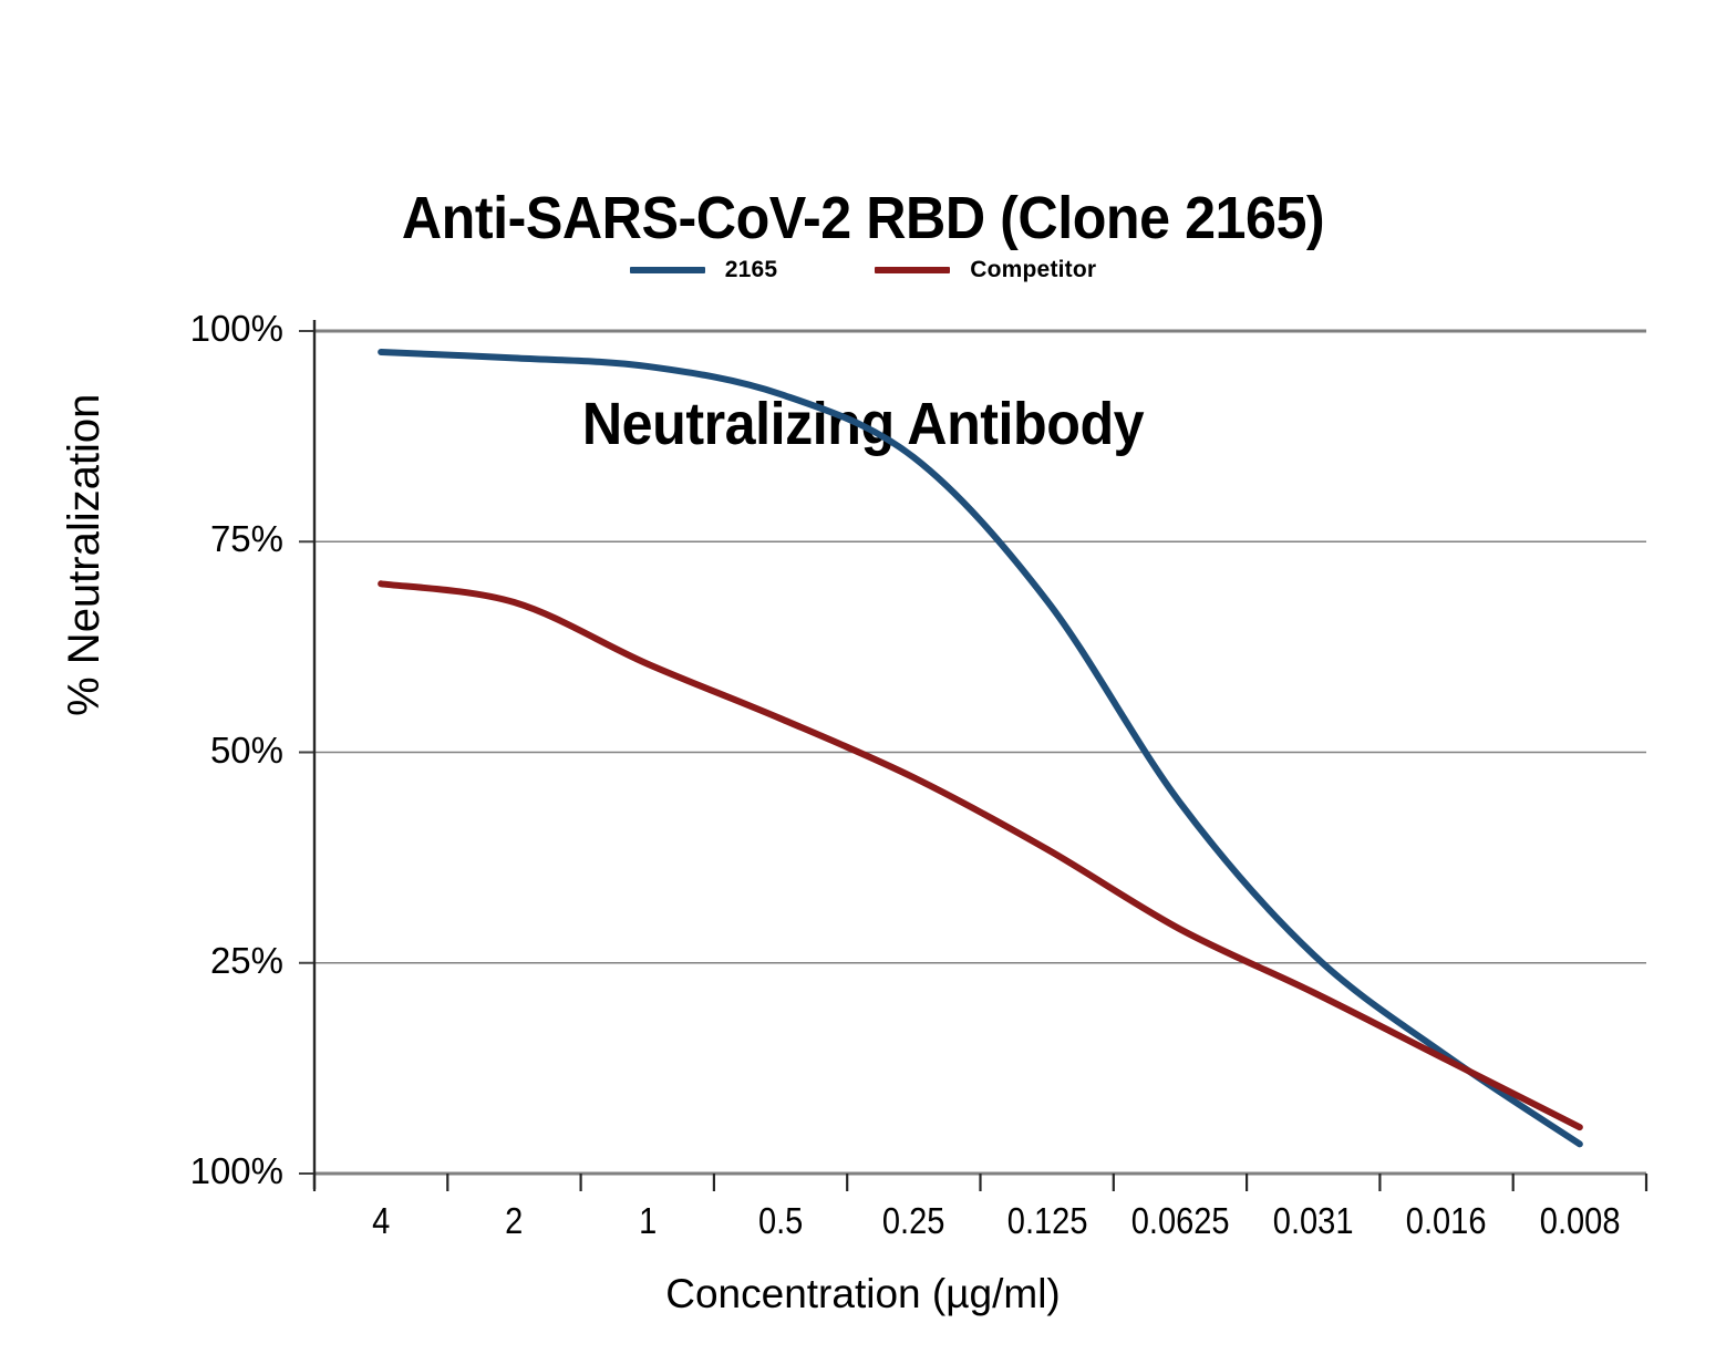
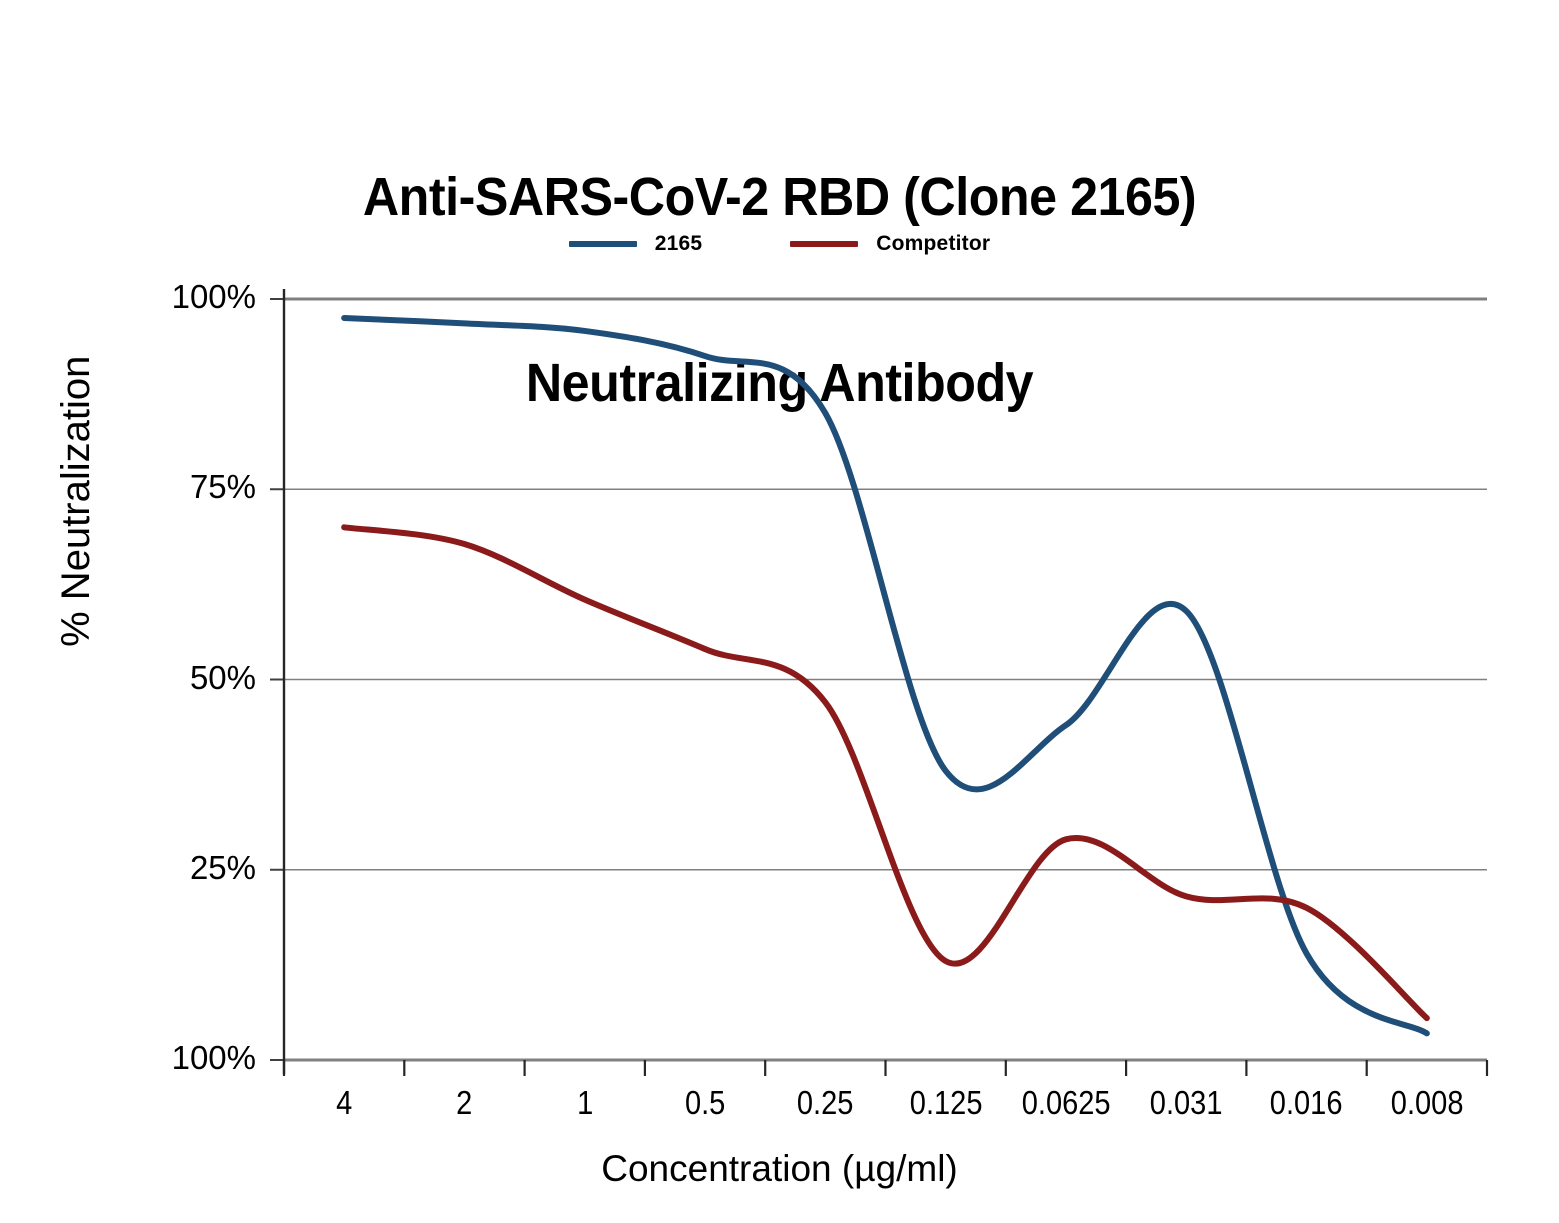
2165/0.125: 68% -> 38%
Competitor/0.125: 38% -> 13%
2165/0.031: 26% -> 59%
Competitor/0.016: 14% -> 20%
